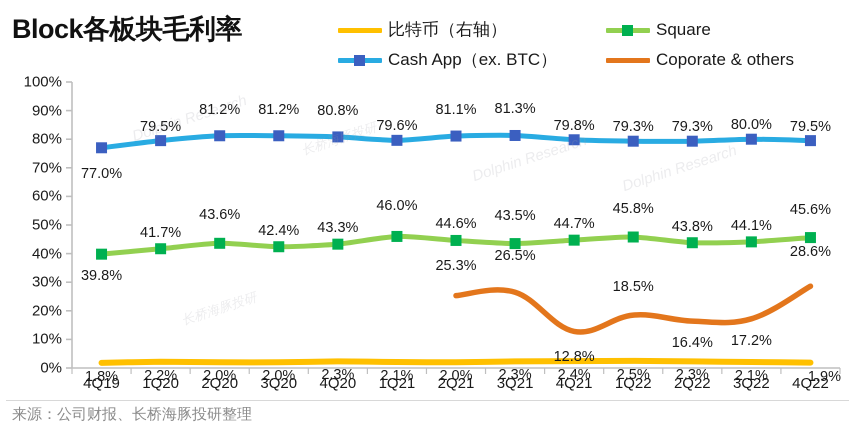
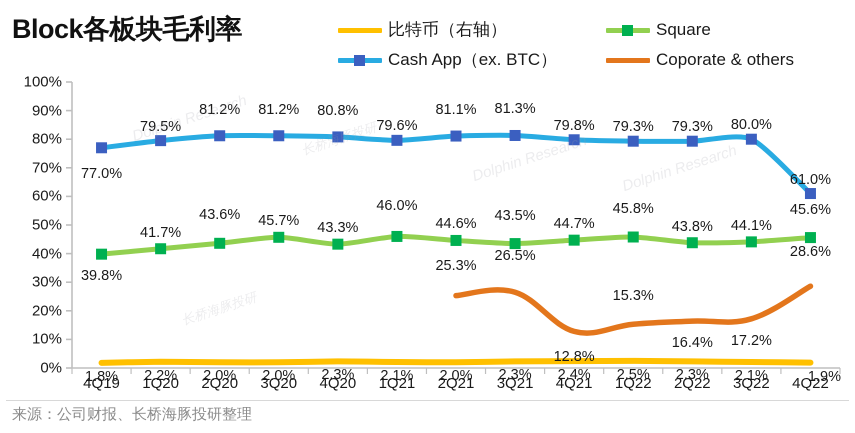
Square/3Q20: 42.4% -> 45.7%
Coporate & others/1Q22: 18.5% -> 15.3%
Cash App（ex. BTC）/4Q22: 79.5% -> 61.0%
